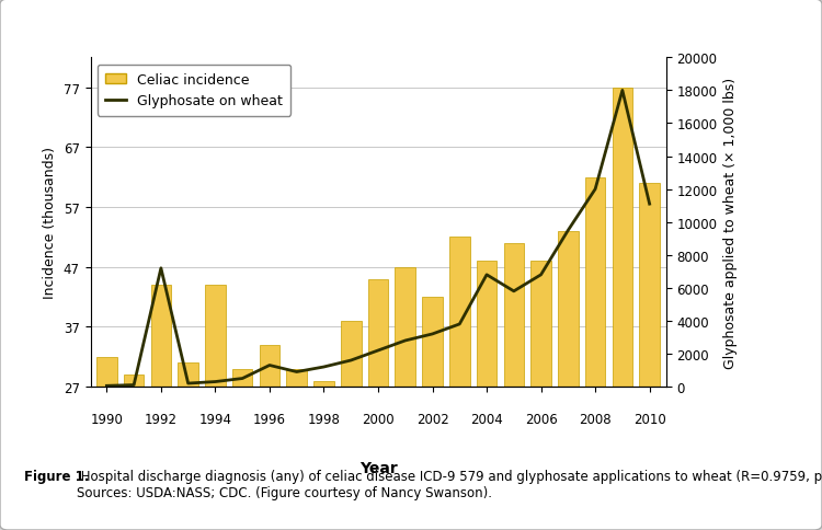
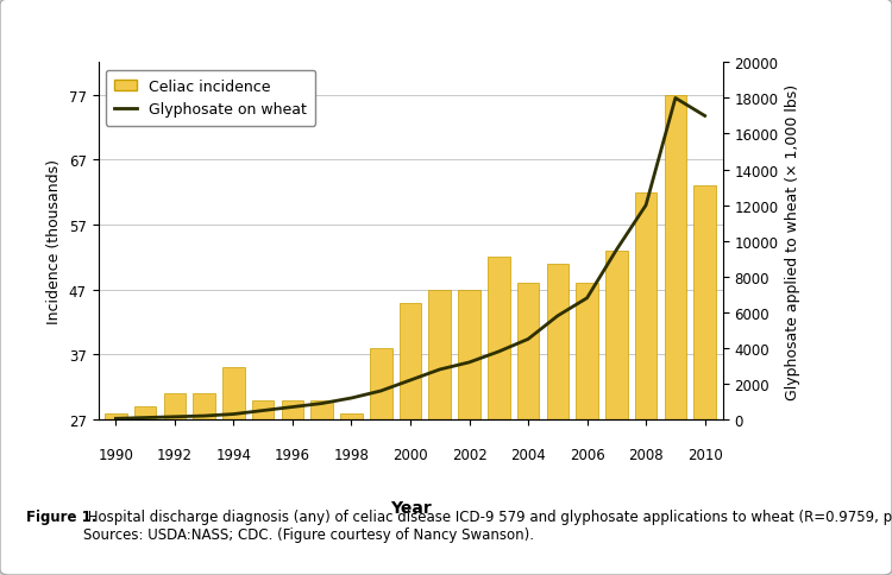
Celiac incidence/1990: 32 -> 28
Celiac incidence/1992: 44 -> 31
Glyphosate on wheat/1992: 7200 -> 200
Celiac incidence/1994: 44 -> 35
Celiac incidence/1996: 34 -> 30
Glyphosate on wheat/1996: 1300 -> 700
Celiac incidence/2002: 42 -> 47
Glyphosate on wheat/2004: 6800 -> 4500
Celiac incidence/2010: 61 -> 63
Glyphosate on wheat/2010: 11100 -> 17000
